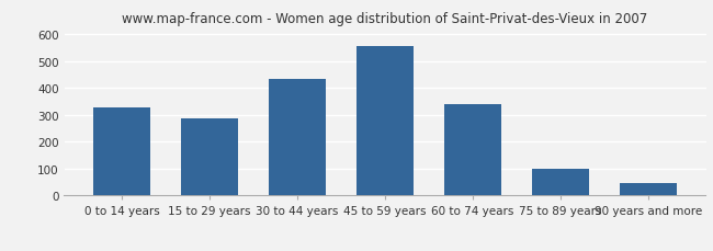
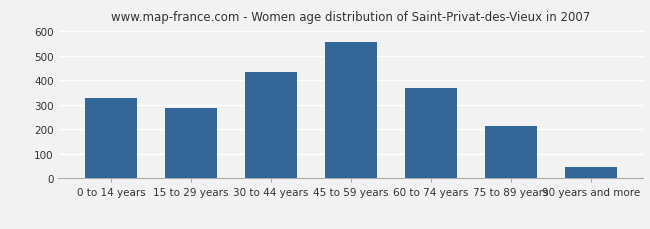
60 to 74 years: 340 -> 368
75 to 89 years: 100 -> 213
